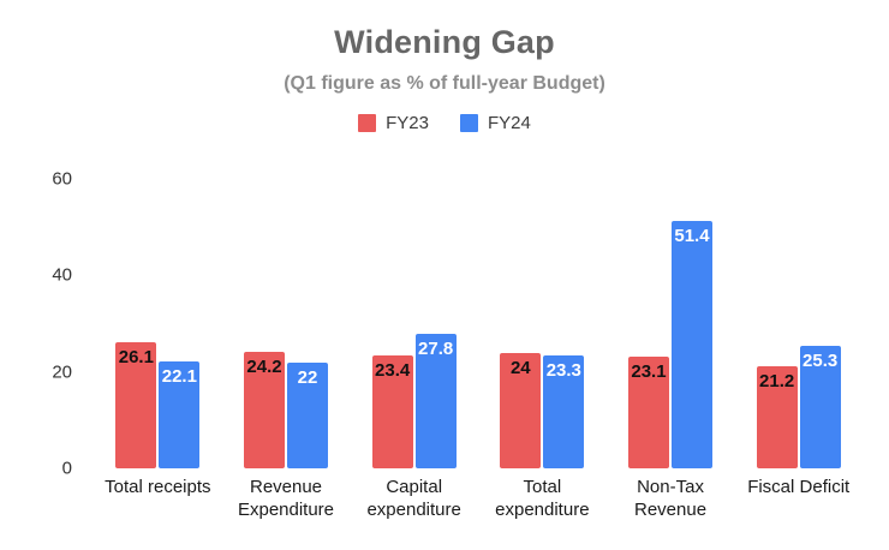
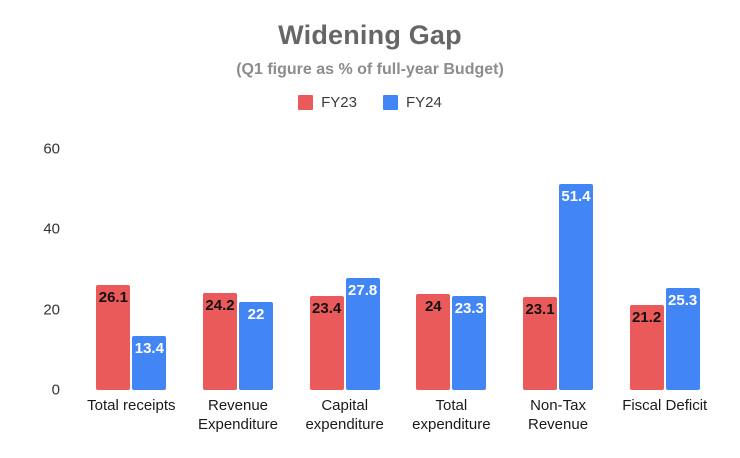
FY24/Total receipts: 22.1 -> 13.4
